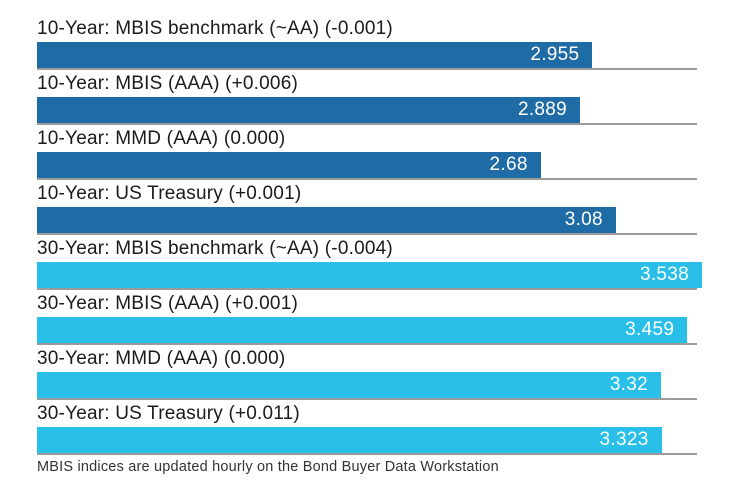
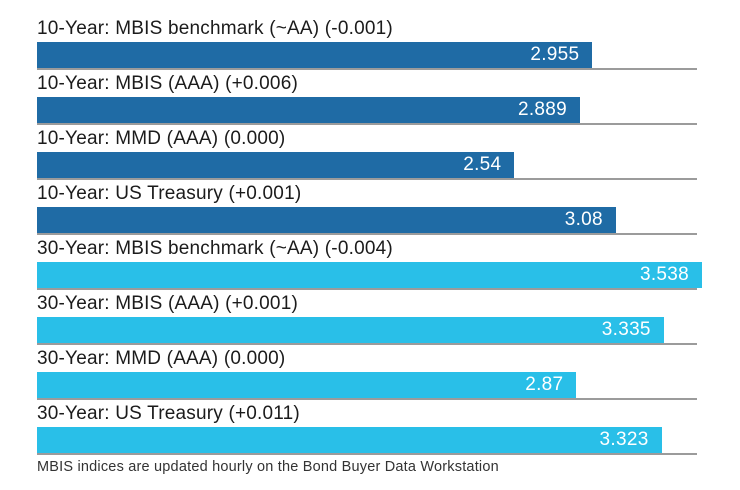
10-Year: MMD (AAA) (0.000): 2.68 -> 2.54
30-Year: MBIS (AAA) (+0.001): 3.459 -> 3.335
30-Year: MMD (AAA) (0.000): 3.32 -> 2.87
